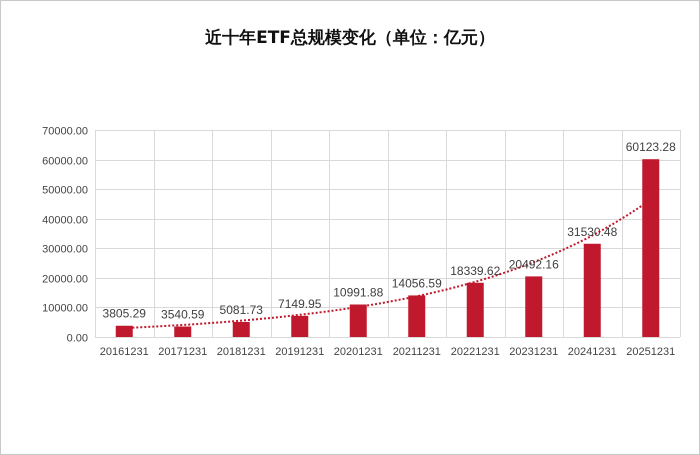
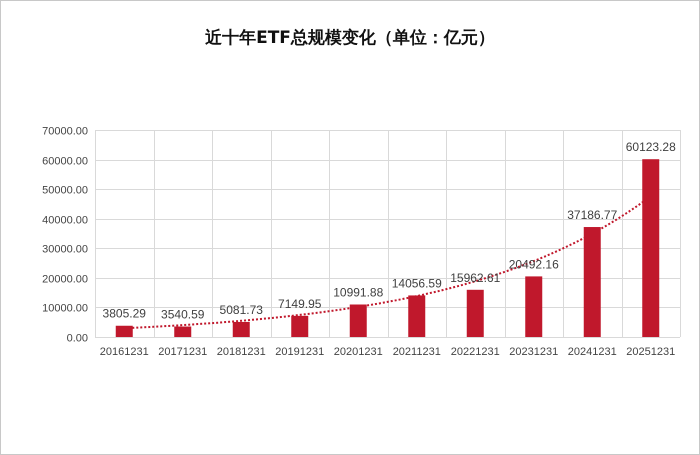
20221231: 18339.62 -> 15962.61
20241231: 31530.48 -> 37186.77
